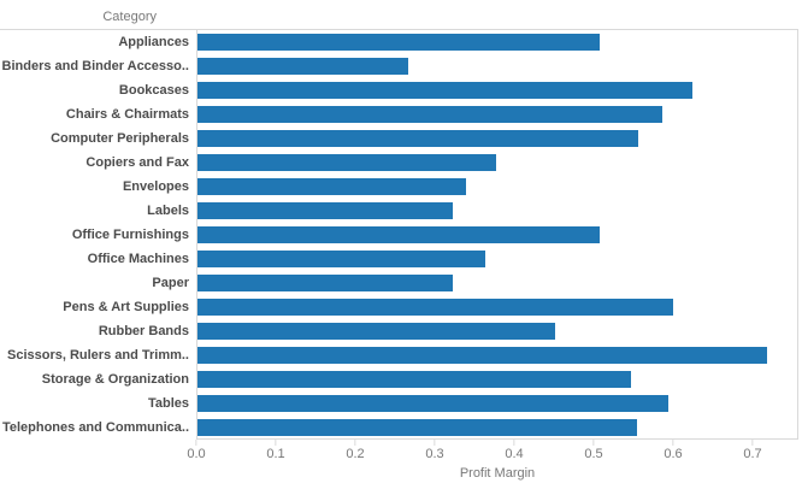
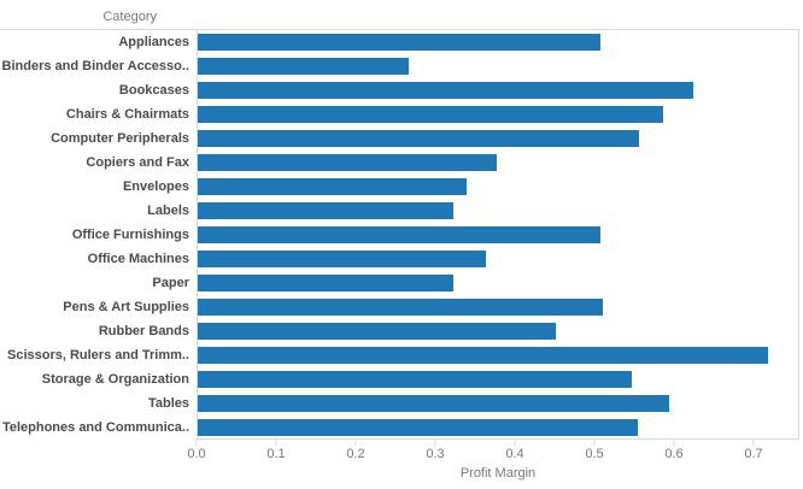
Pens & Art Supplies: 0.60 -> 0.51
